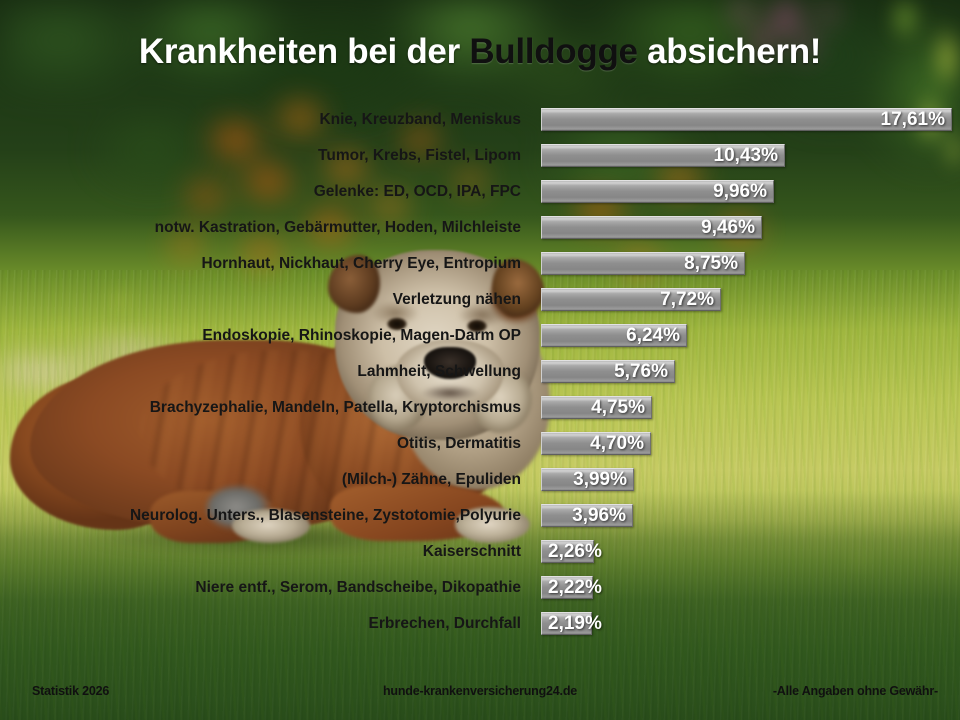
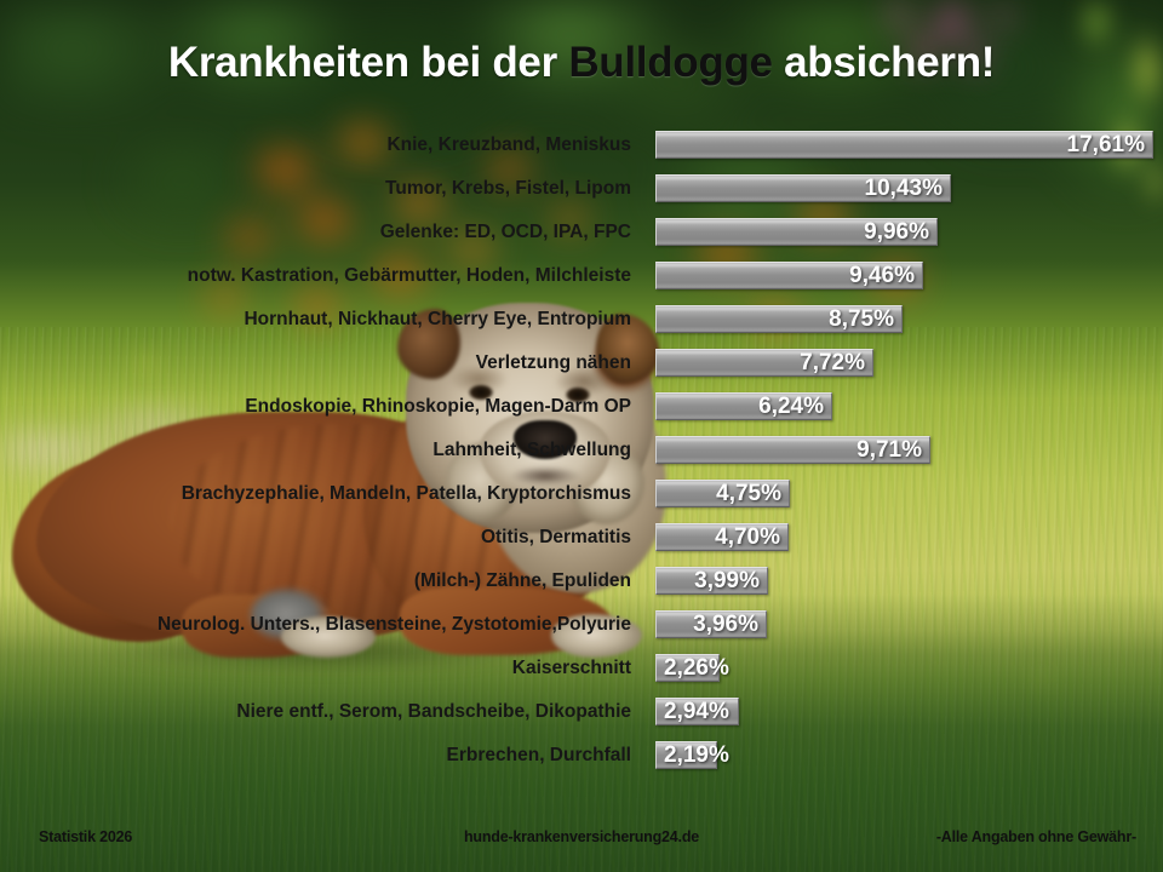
Lahmheit, Schwellung: 5,76% -> 9,71%
Niere entf., Serom, Bandscheibe, Dikopathie: 2,22% -> 2,94%
